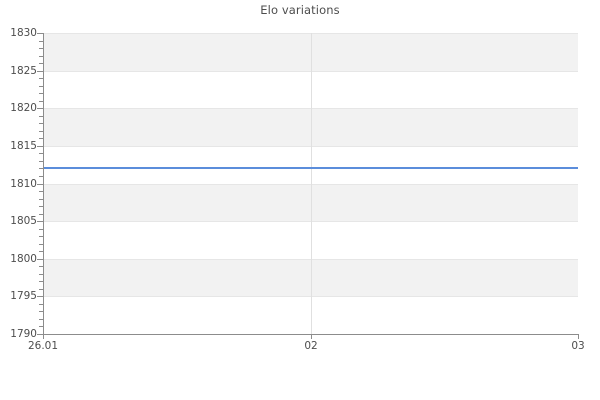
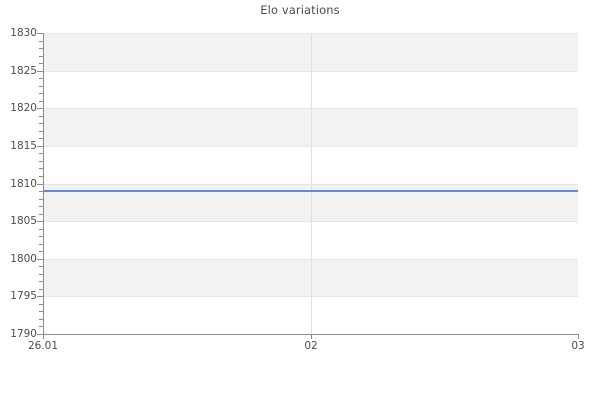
26.01: 1811 -> 1809
02: 1814 -> 1809
03: 1811 -> 1809
